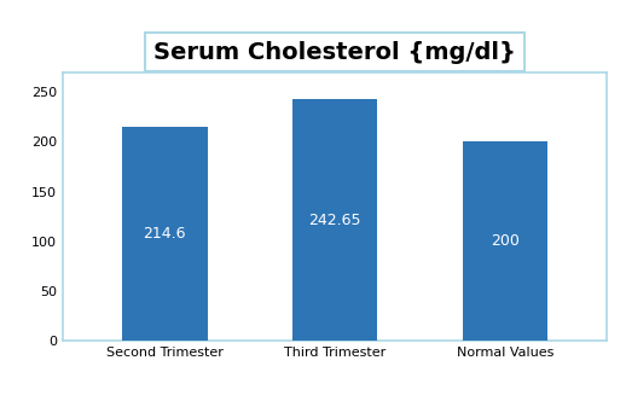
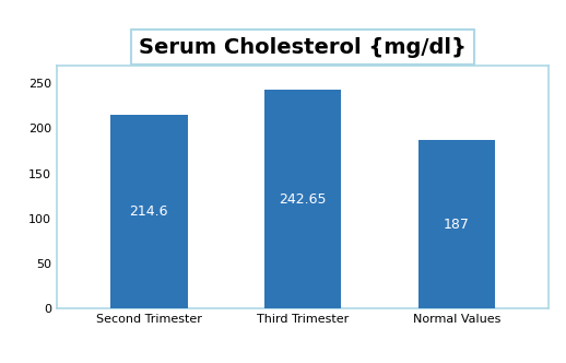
Normal Values: 200 -> 187
